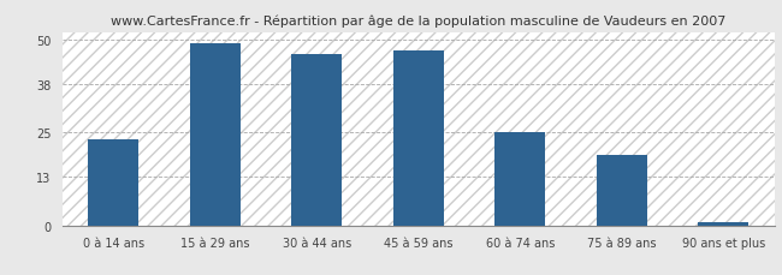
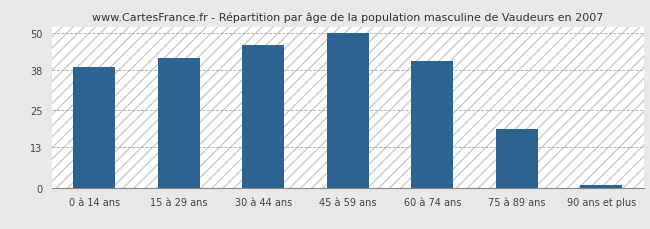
0 à 14 ans: 23 -> 39
15 à 29 ans: 49 -> 42
45 à 59 ans: 47 -> 50
60 à 74 ans: 25 -> 41
